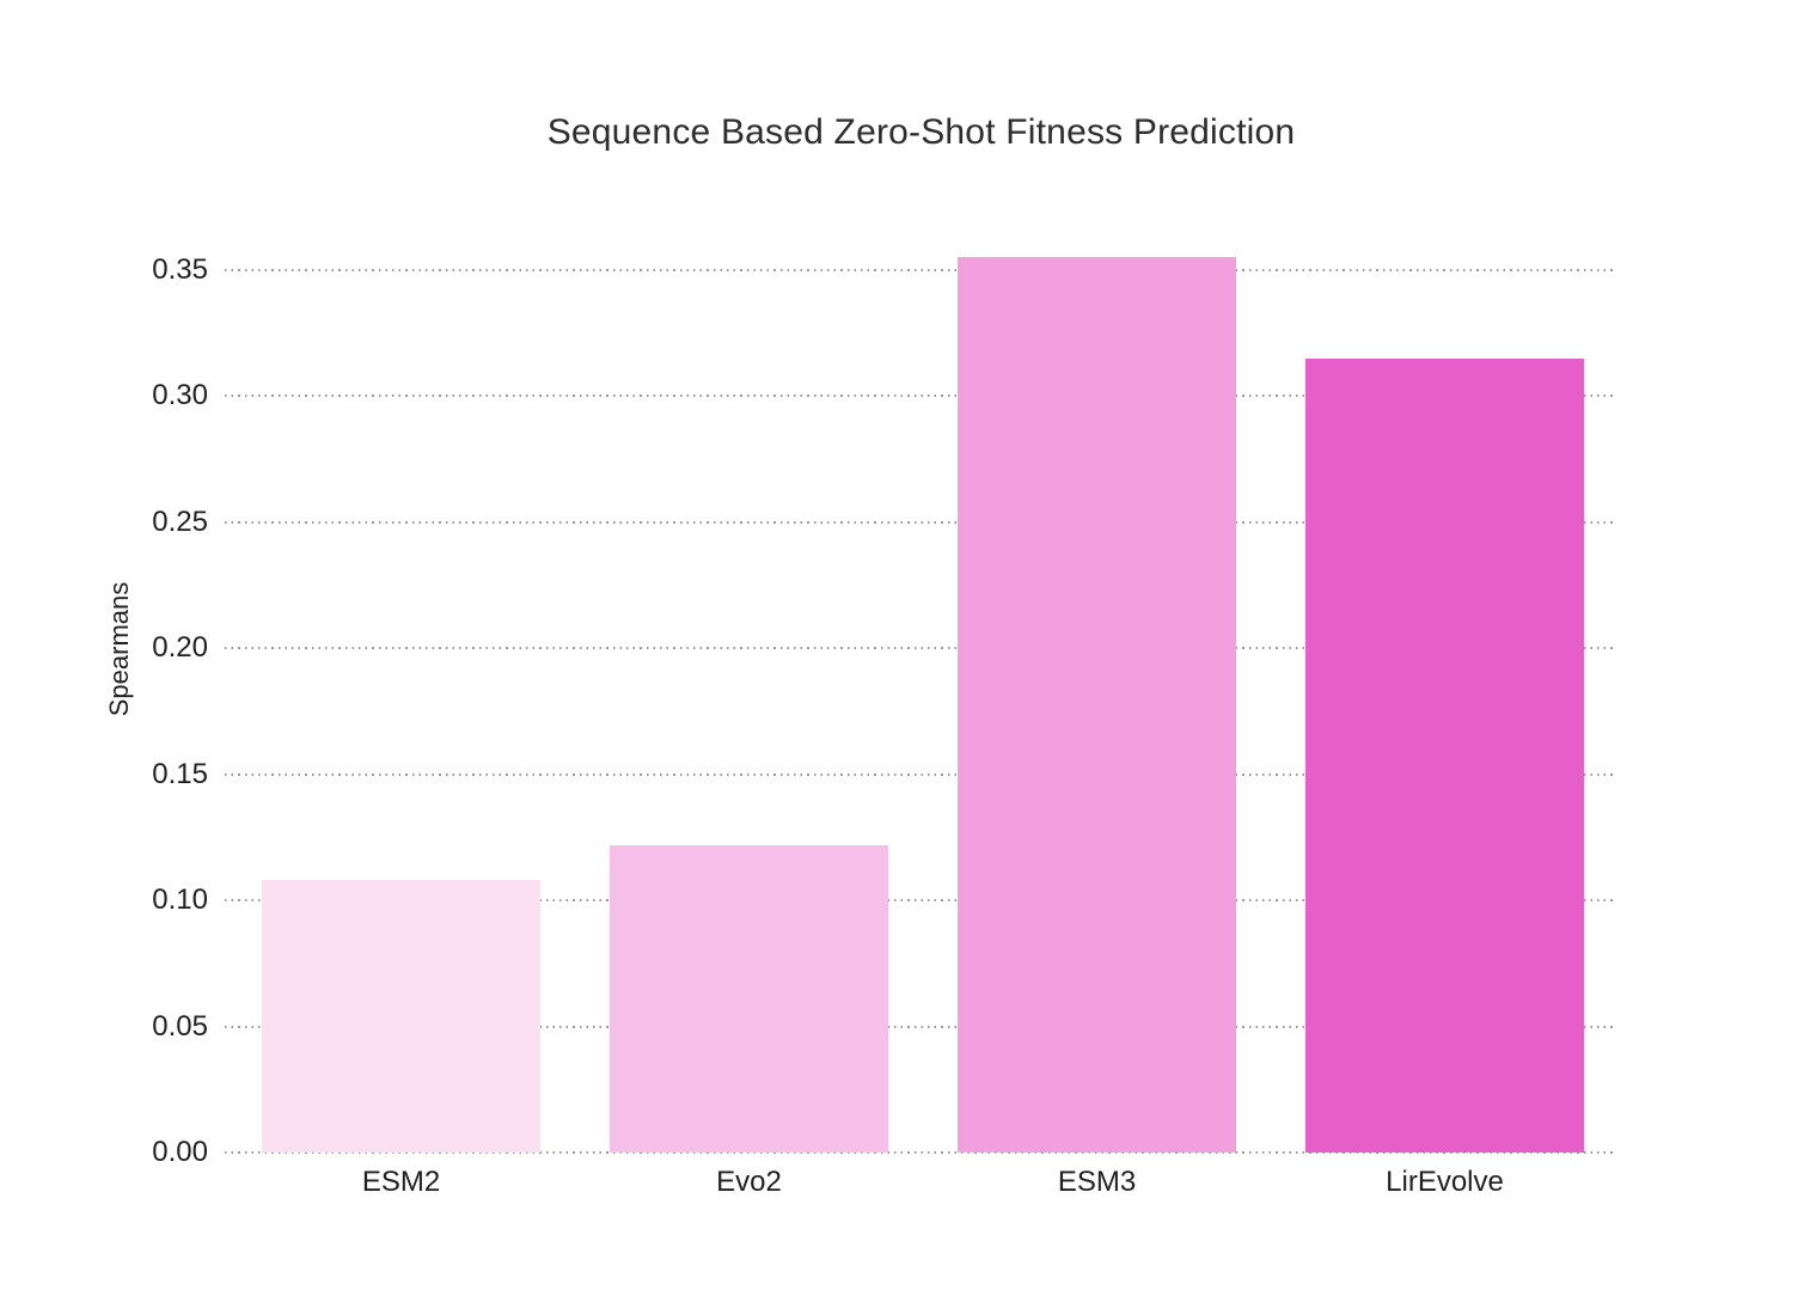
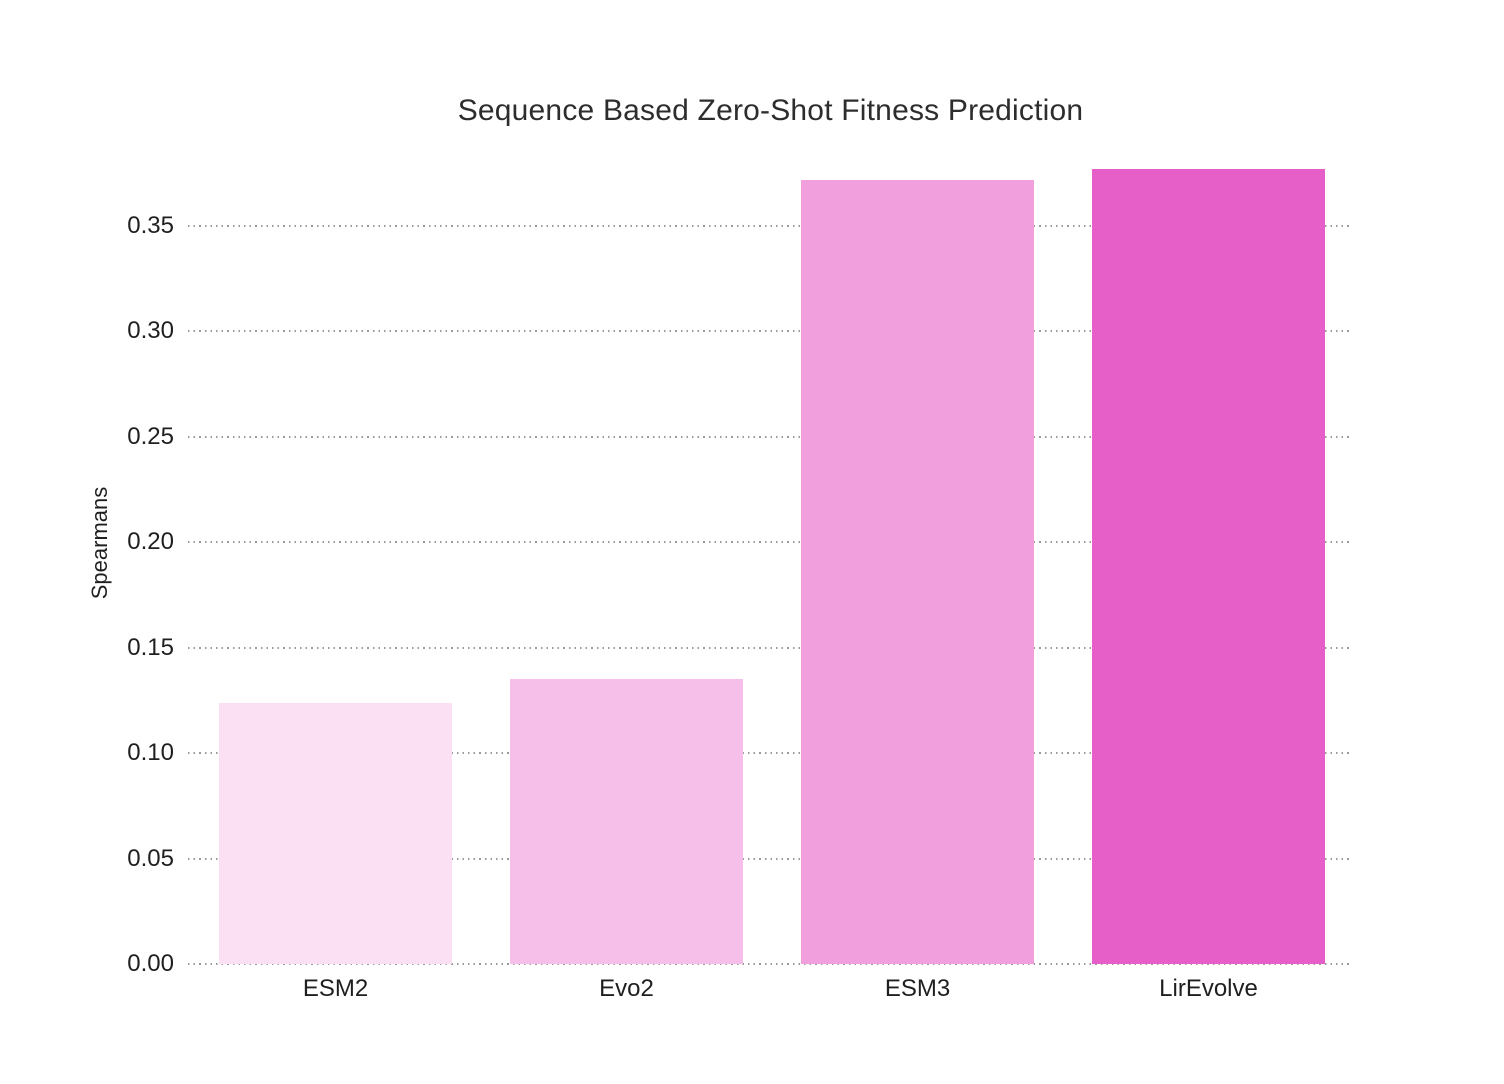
ESM2: 0.108 -> 0.124
Evo2: 0.122 -> 0.135
ESM3: 0.355 -> 0.372
LirEvolve: 0.315 -> 0.377
